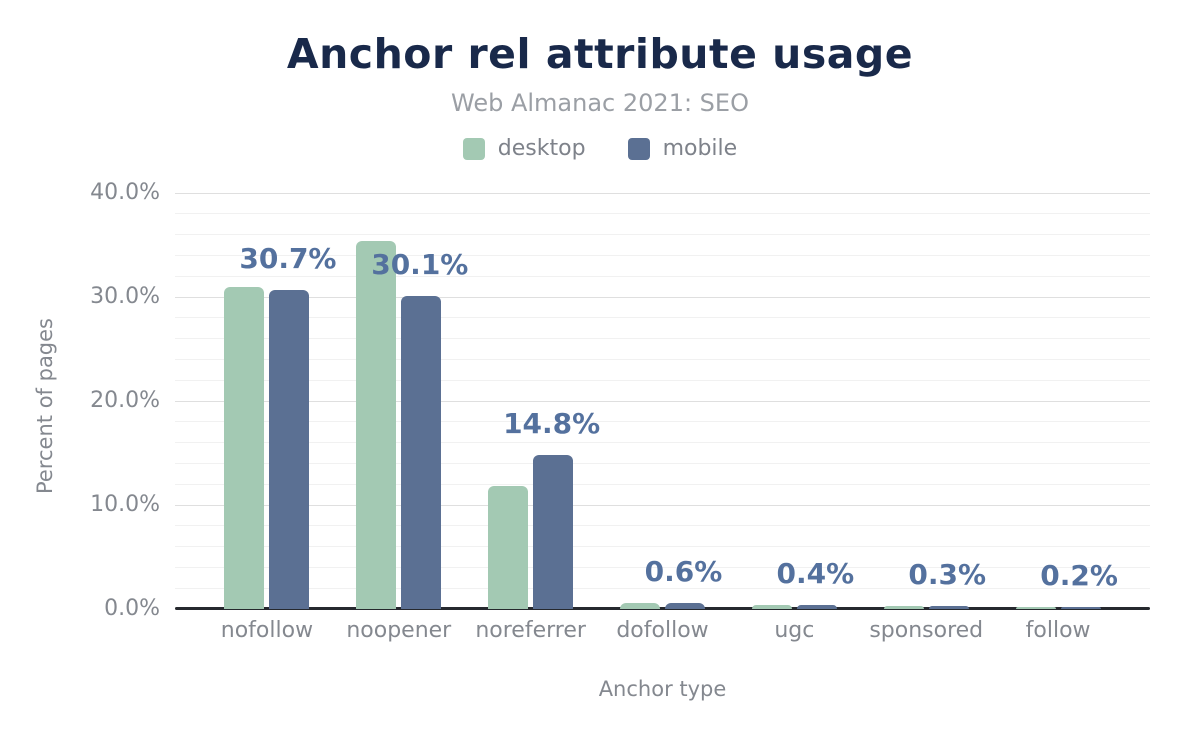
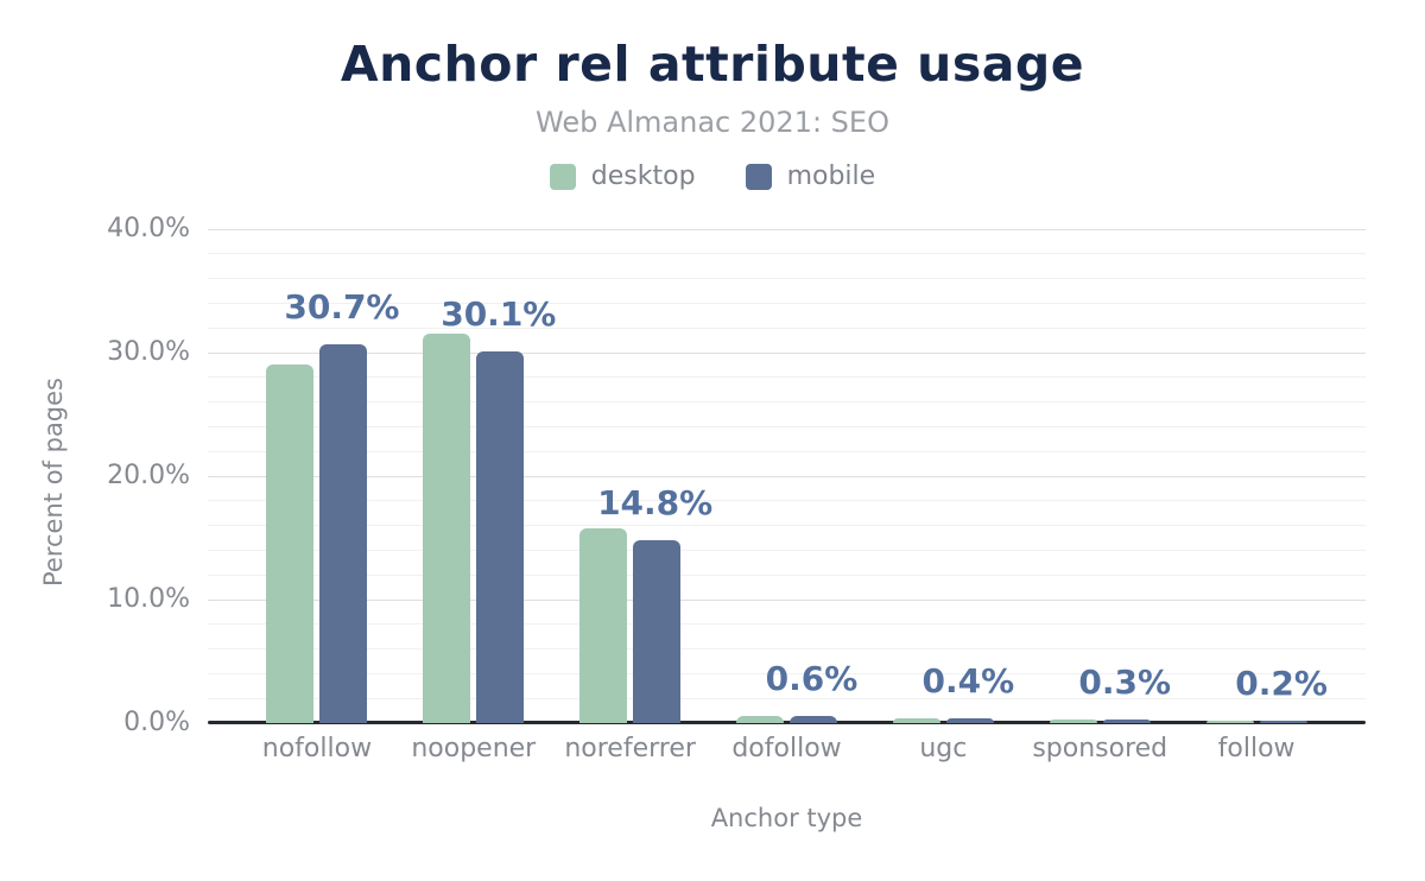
desktop/nofollow: 31.0% -> 29.0%
desktop/noopener: 35.4% -> 31.5%
desktop/noreferrer: 11.8% -> 15.8%
